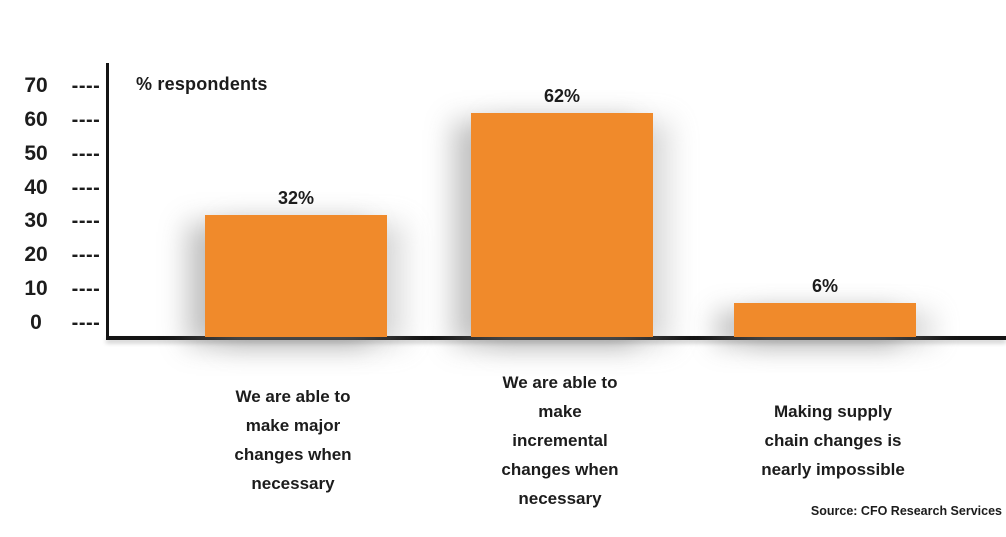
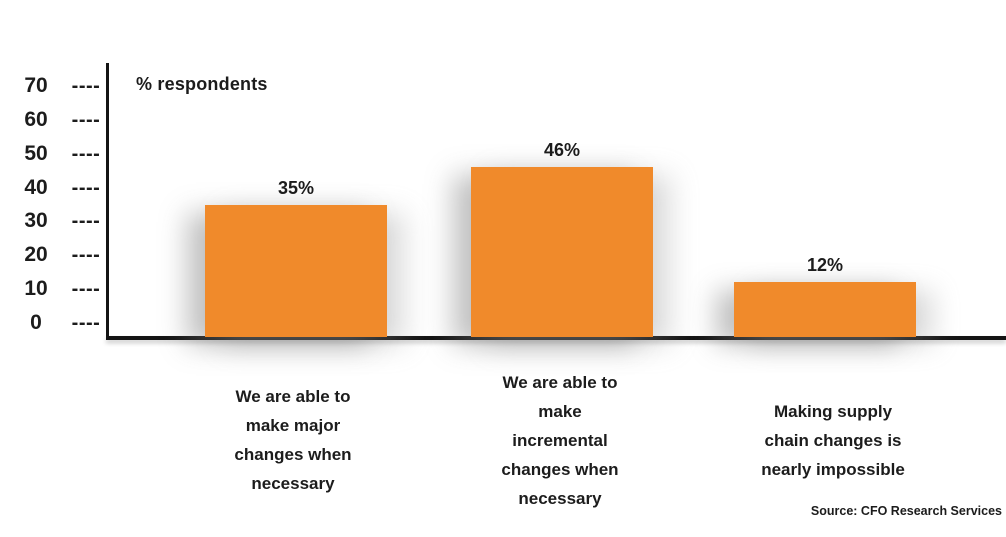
We are able to make major changes when necessary: 32% -> 35%
We are able to make incremental changes when necessary: 62% -> 46%
Making supply chain changes is nearly impossible: 6% -> 12%
